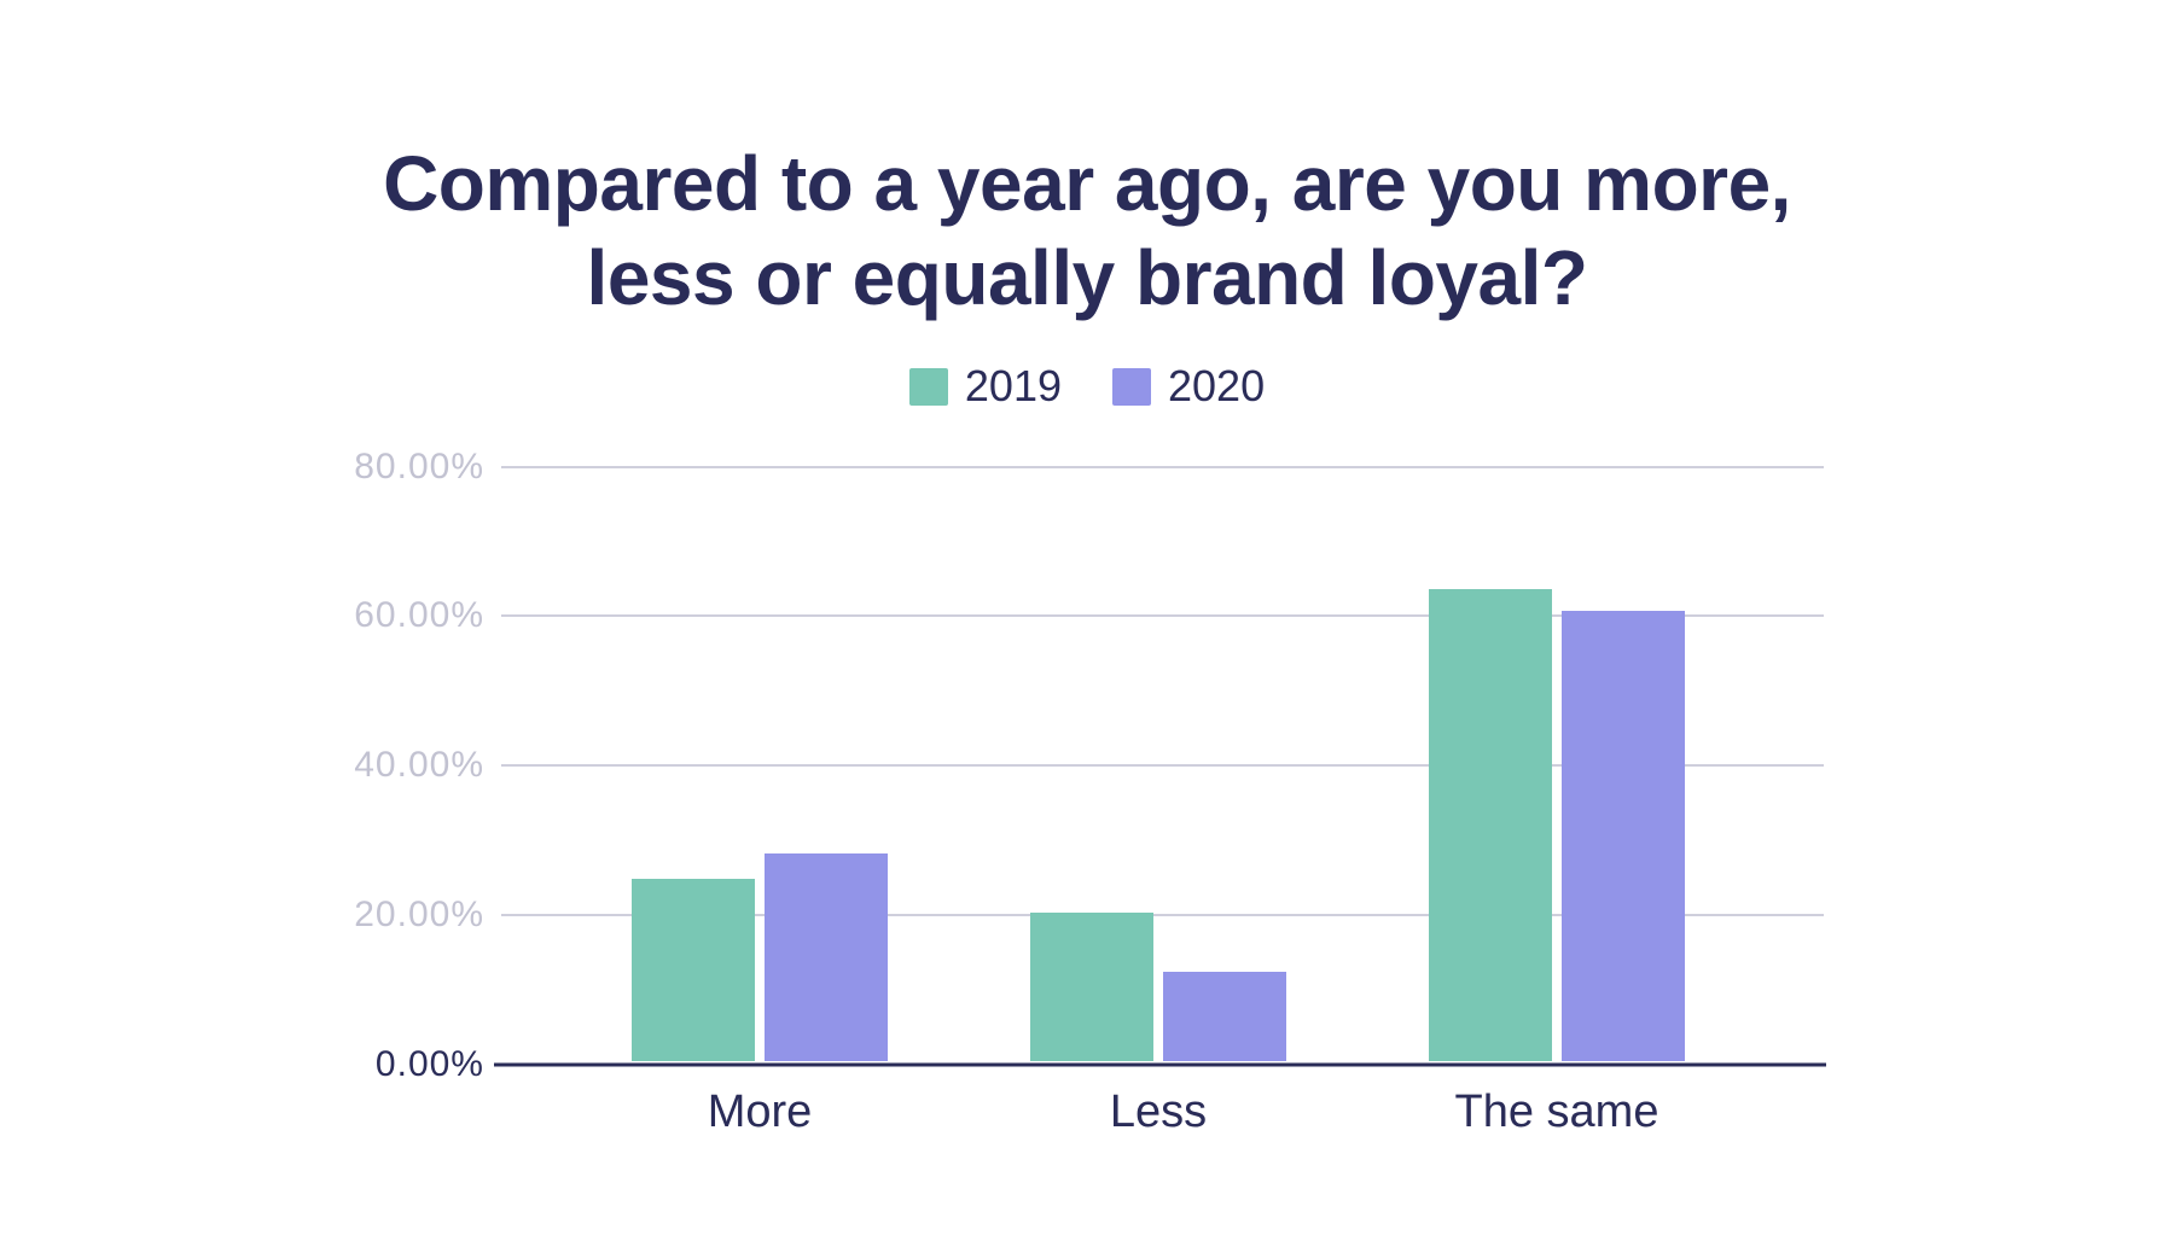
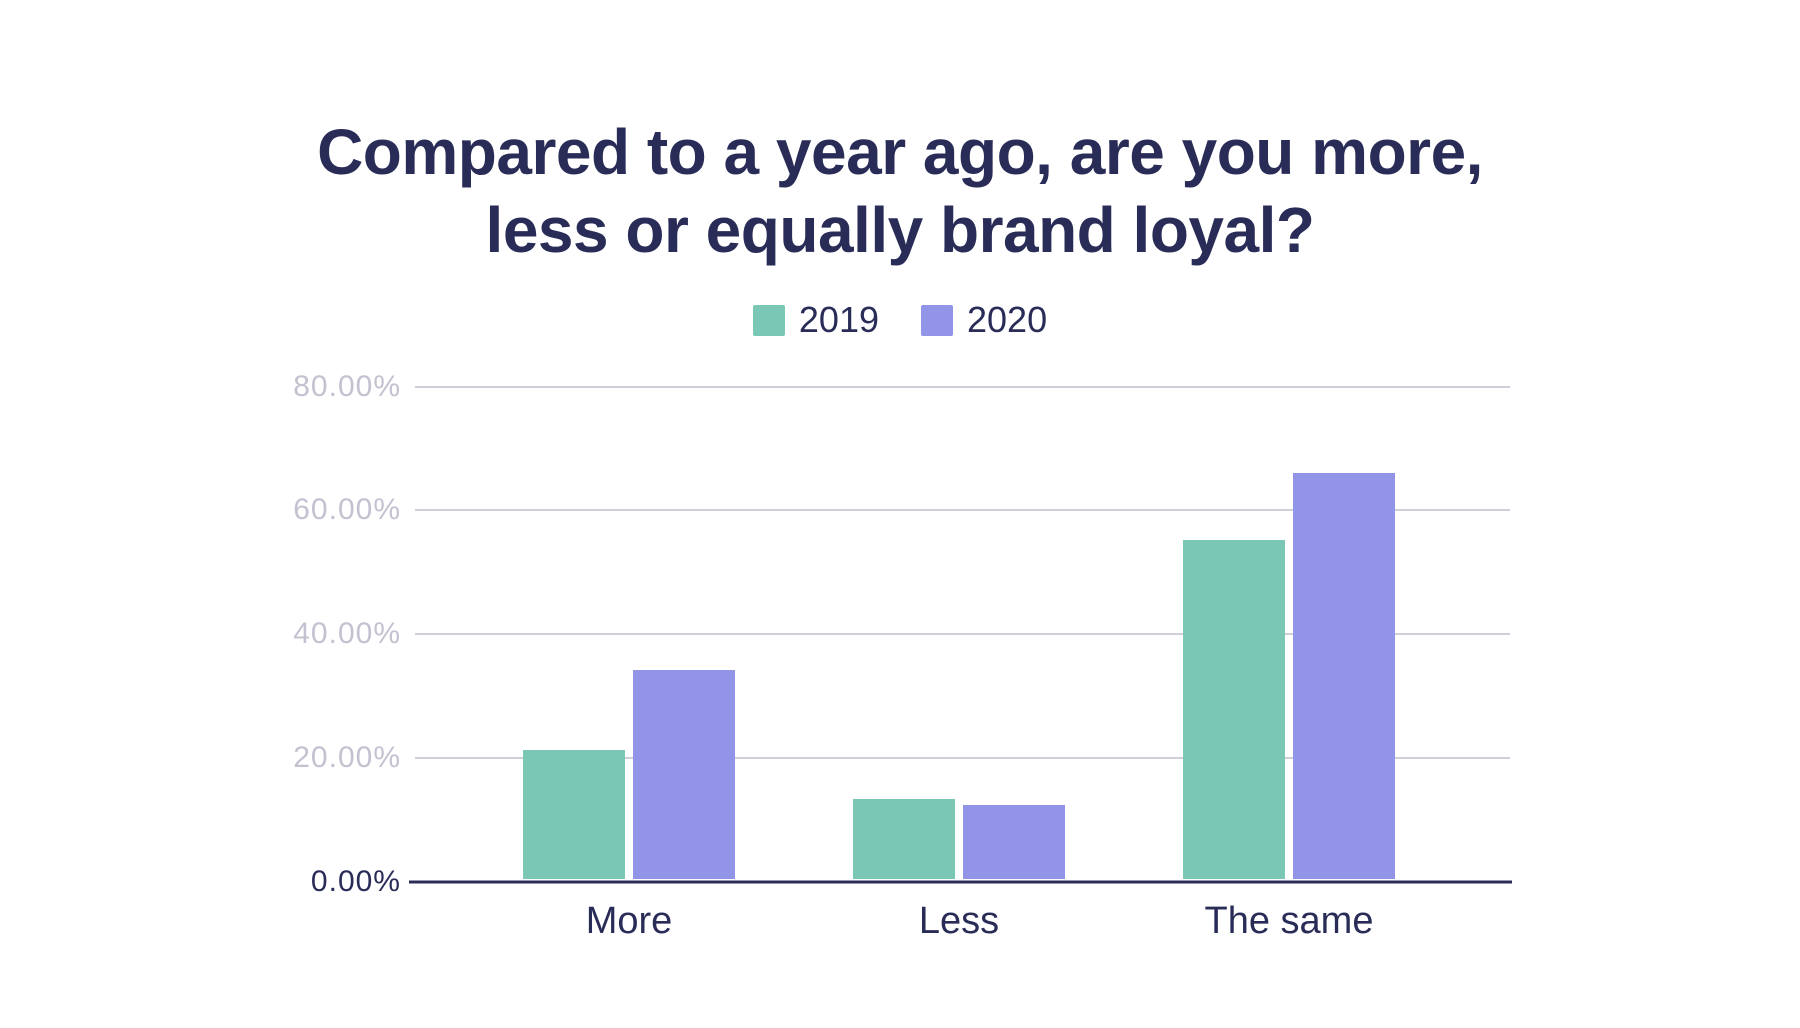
2019/More: 24% -> 21%
2020/More: 28% -> 34%
2019/Less: 20% -> 13%
2019/The same: 64% -> 55%
2020/The same: 60% -> 66%
